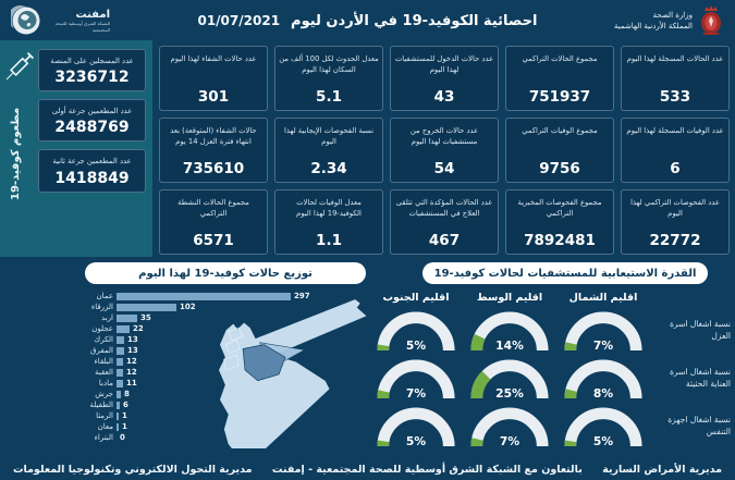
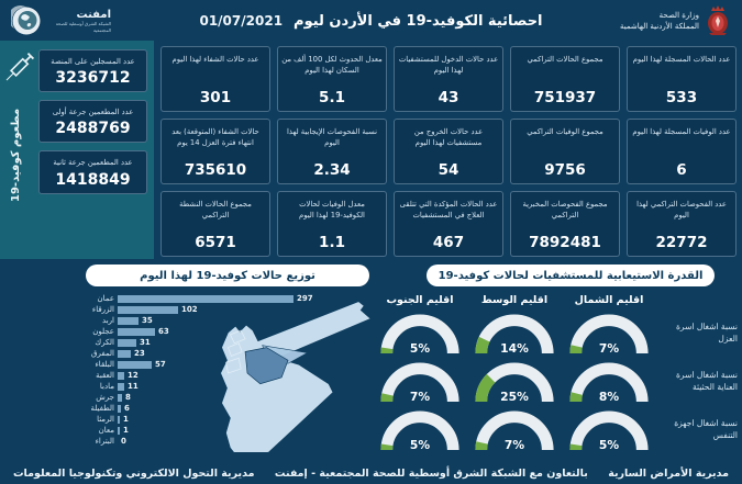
توزيع حالات كوفيد-19 لهذا اليوم/عجلون: 22 -> 63
توزيع حالات كوفيد-19 لهذا اليوم/الكرك: 13 -> 31
توزيع حالات كوفيد-19 لهذا اليوم/المفرق: 13 -> 23
توزيع حالات كوفيد-19 لهذا اليوم/البلقاء: 12 -> 57
